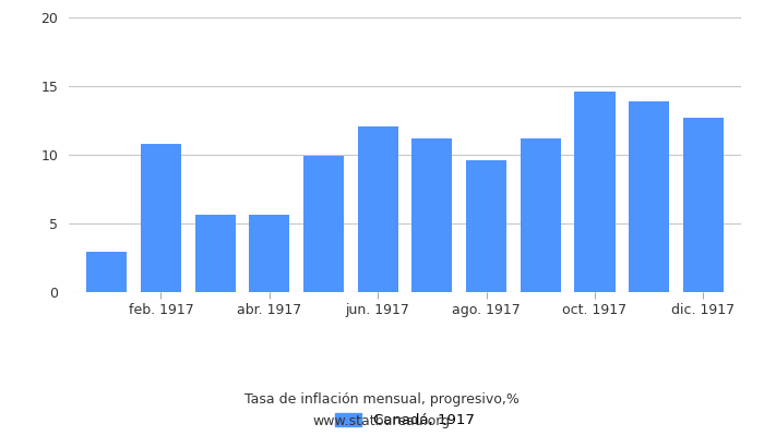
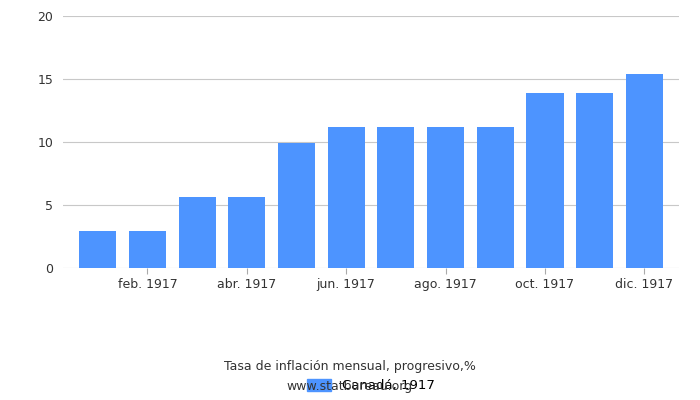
feb. 1917: 10.8 -> 2.9
jun. 1917: 12.1 -> 11.2
ago. 1917: 9.6 -> 11.2
oct. 1917: 14.6 -> 13.9
dic. 1917: 12.7 -> 15.4
